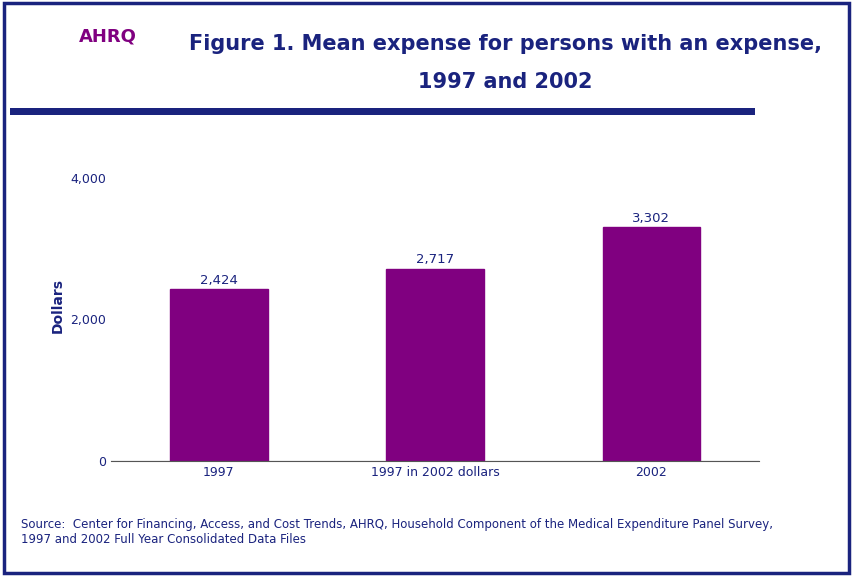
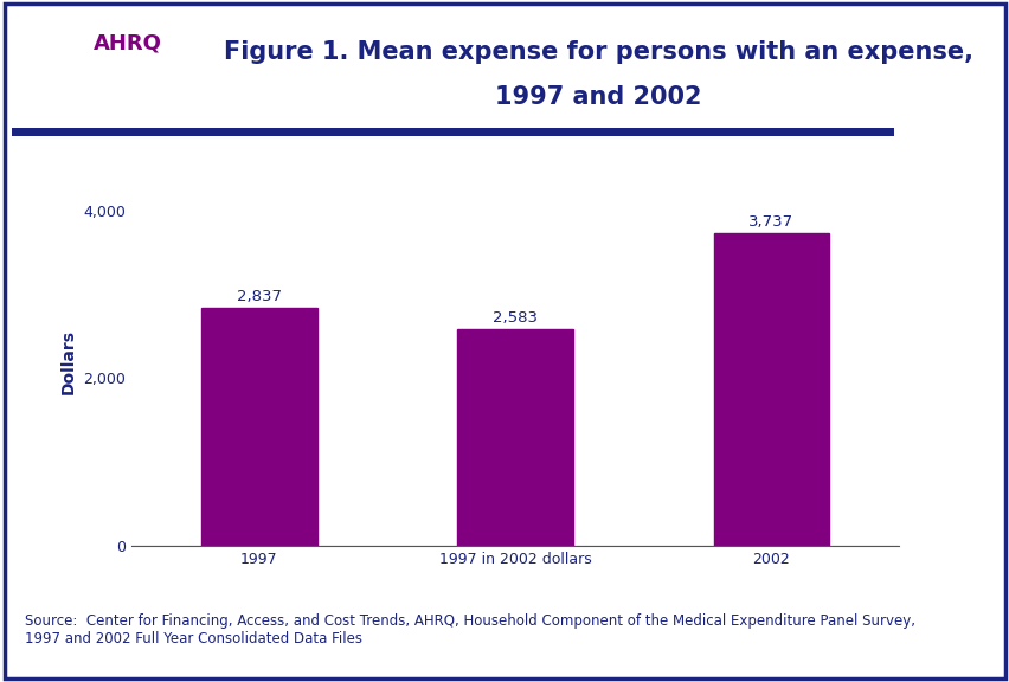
1997: 2,424 -> 2,837
1997 in 2002 dollars: 2,717 -> 2,583
2002: 3,302 -> 3,737
